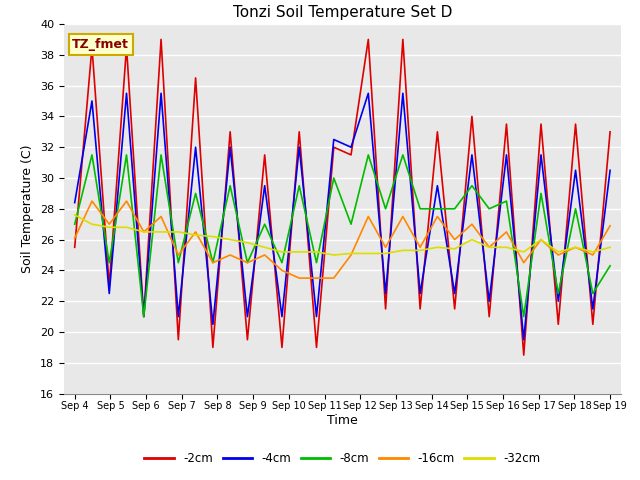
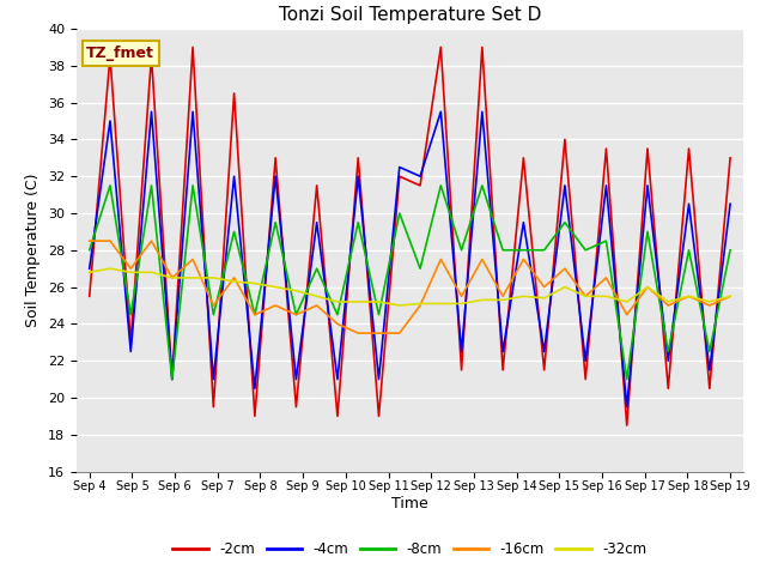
-4cm/Sep 4: 28.4 -> 27.0
-8cm/Sep 4: 27.0 -> 28.0
-16cm/Sep 4: 26.1 -> 28.5
-32cm/Sep 4: 27.6 -> 26.8
-8cm/Sep 19: 24.3 -> 28.0
-16cm/Sep 19: 26.9 -> 25.5
